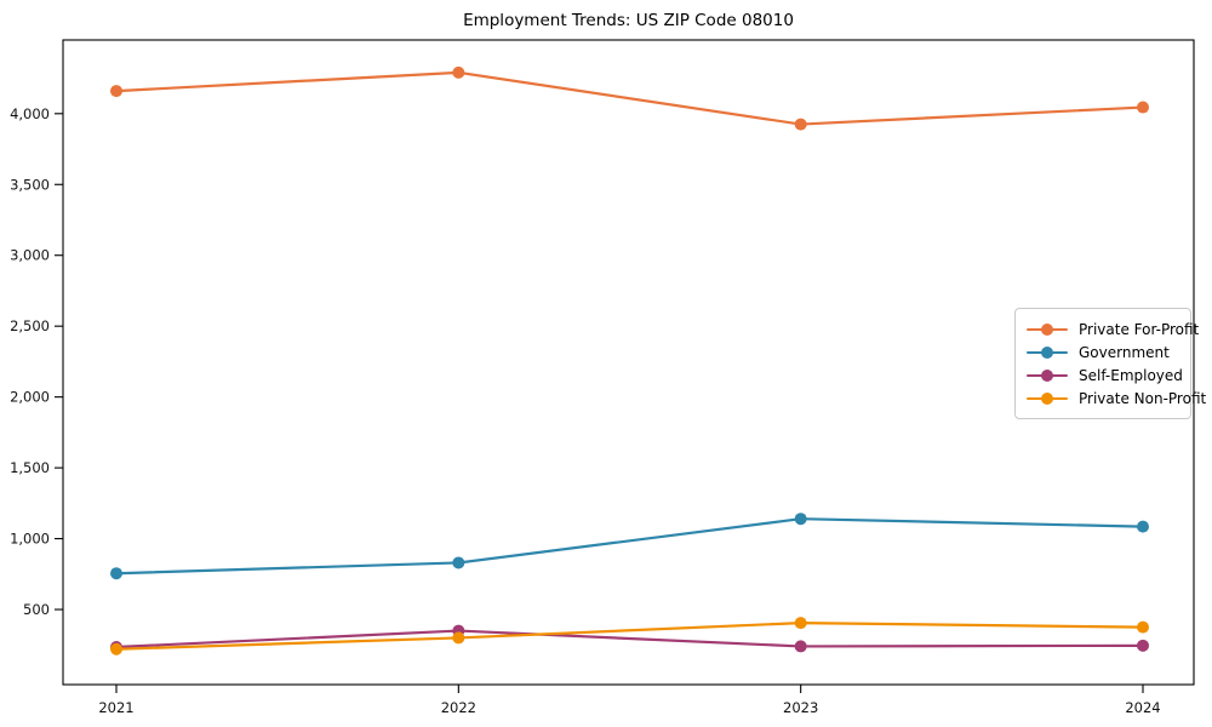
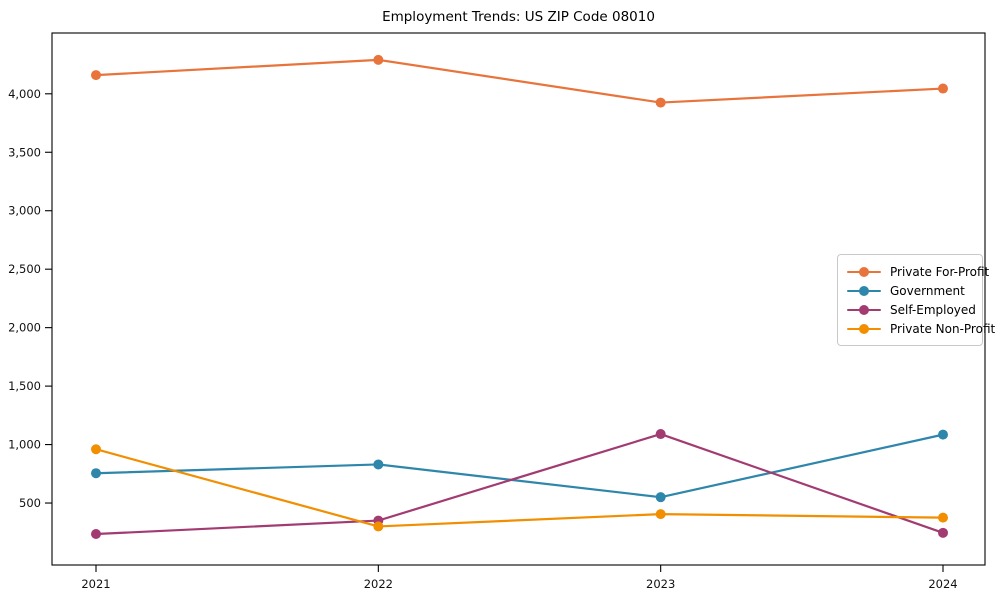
Private Non-Profit/2021: 220 -> 960
Government/2023: 1140 -> 550
Self-Employed/2023: 240 -> 1090
